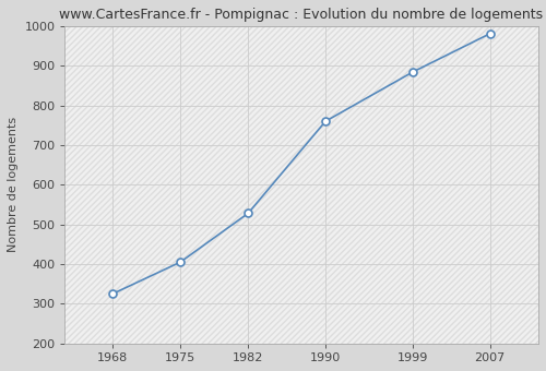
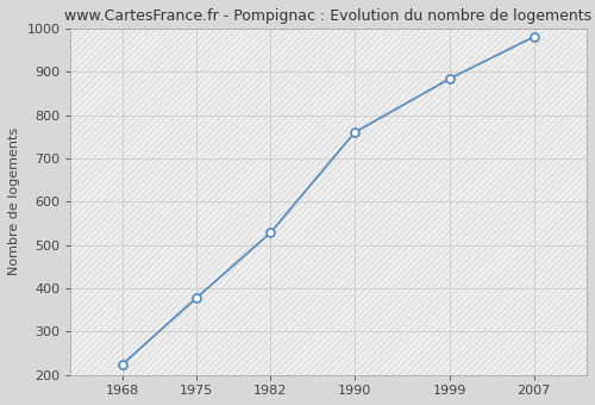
1968: 325 -> 225
1975: 405 -> 378
